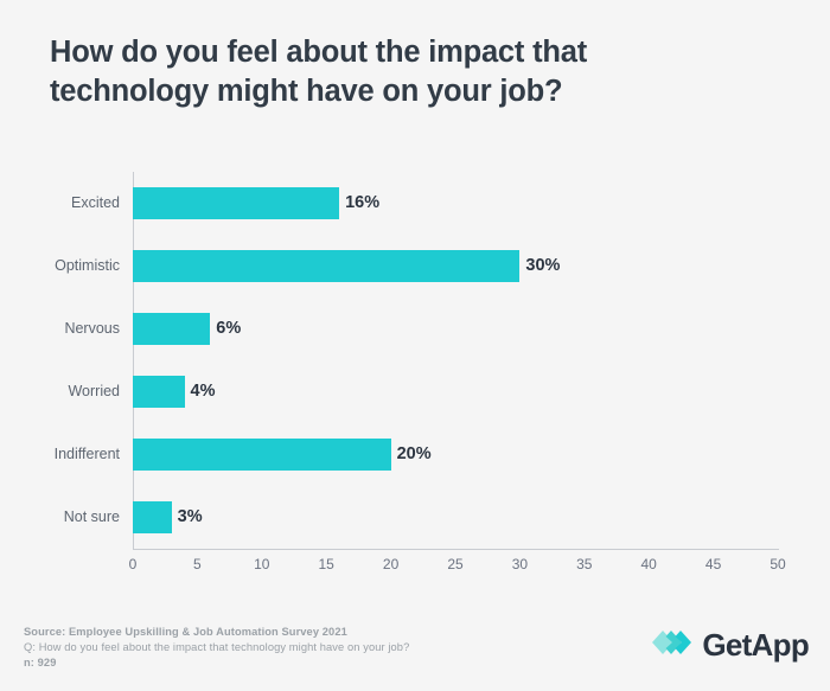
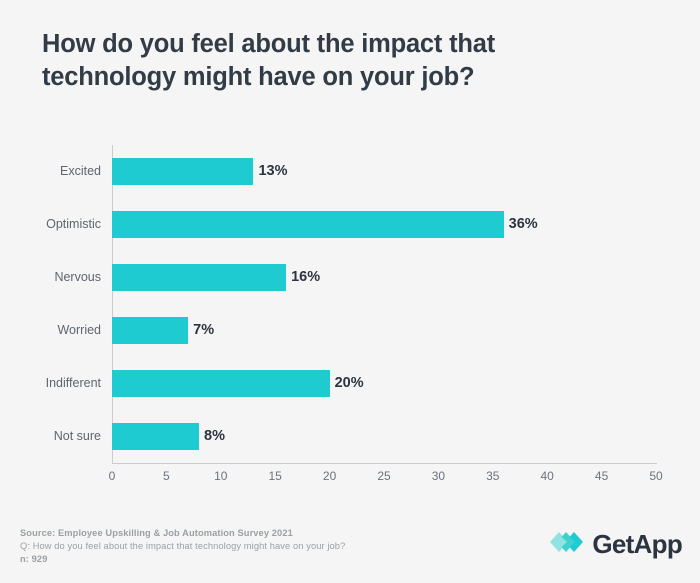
Excited: 16% -> 13%
Optimistic: 30% -> 36%
Nervous: 6% -> 16%
Worried: 4% -> 7%
Not sure: 3% -> 8%
